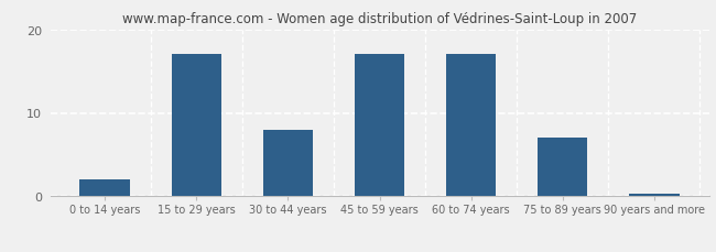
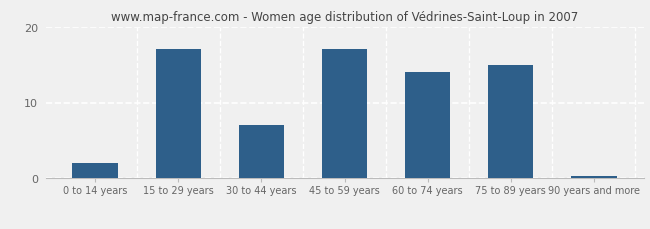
30 to 44 years: 8.0 -> 7.0
60 to 74 years: 17.0 -> 14.0
75 to 89 years: 7.0 -> 15.0
